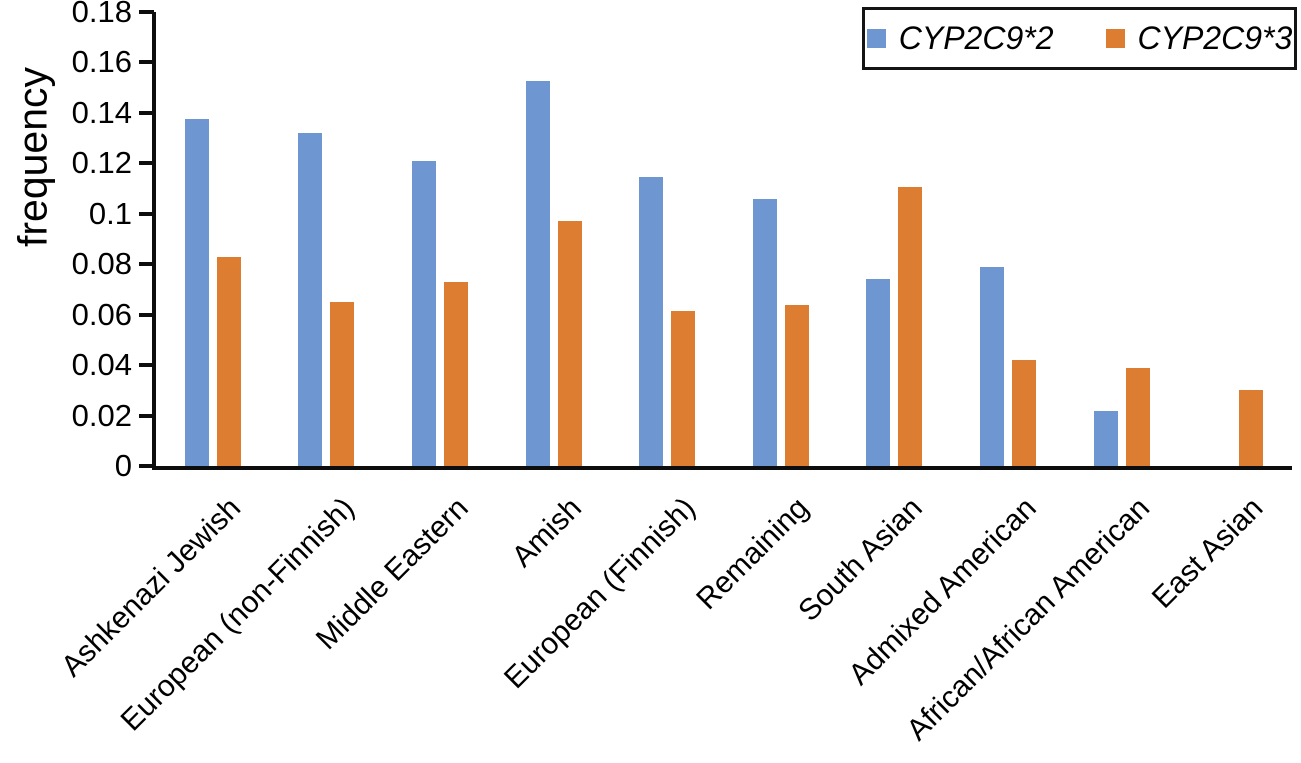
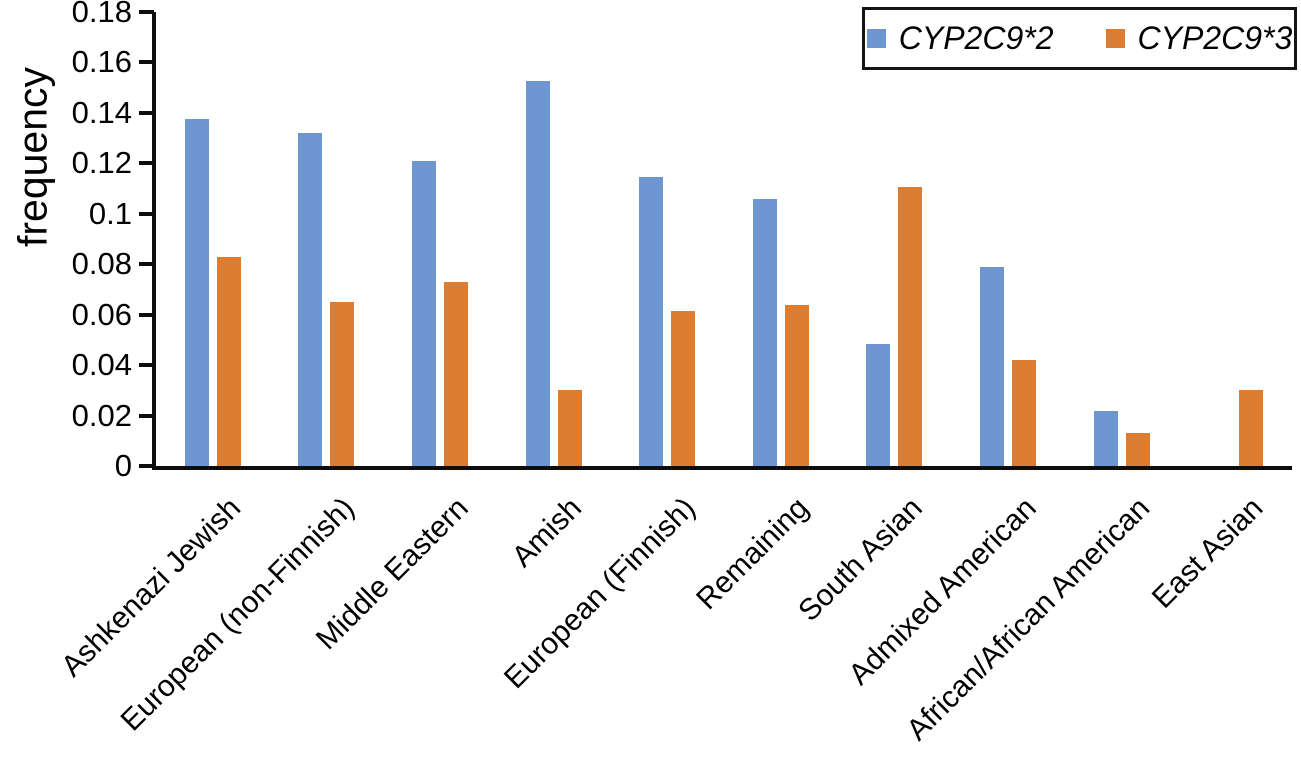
CYP2C9*3/Amish: 0.097 -> 0.030
CYP2C9*2/South Asian: 0.074 -> 0.049
CYP2C9*3/African/African American: 0.039 -> 0.013
